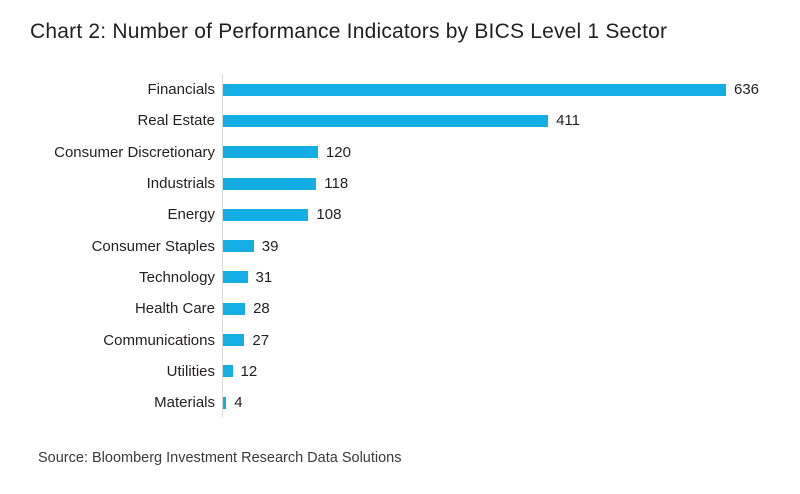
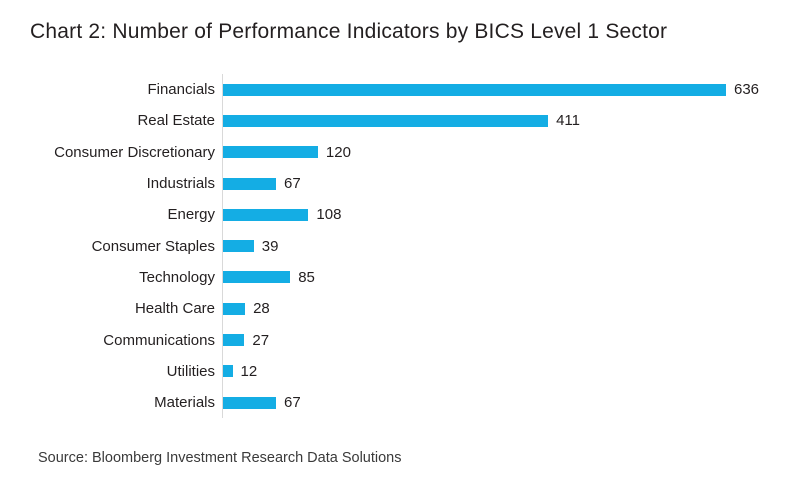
Industrials: 118 -> 67
Technology: 31 -> 85
Materials: 4 -> 67
